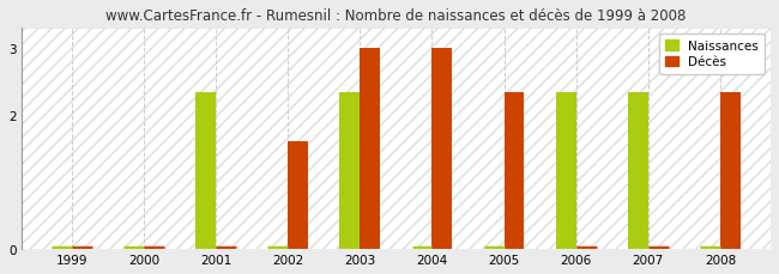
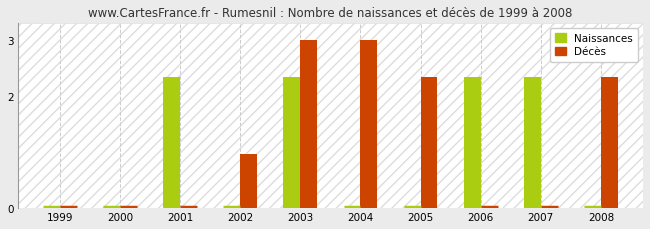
Décès/2002: 1.60 -> 0.96
